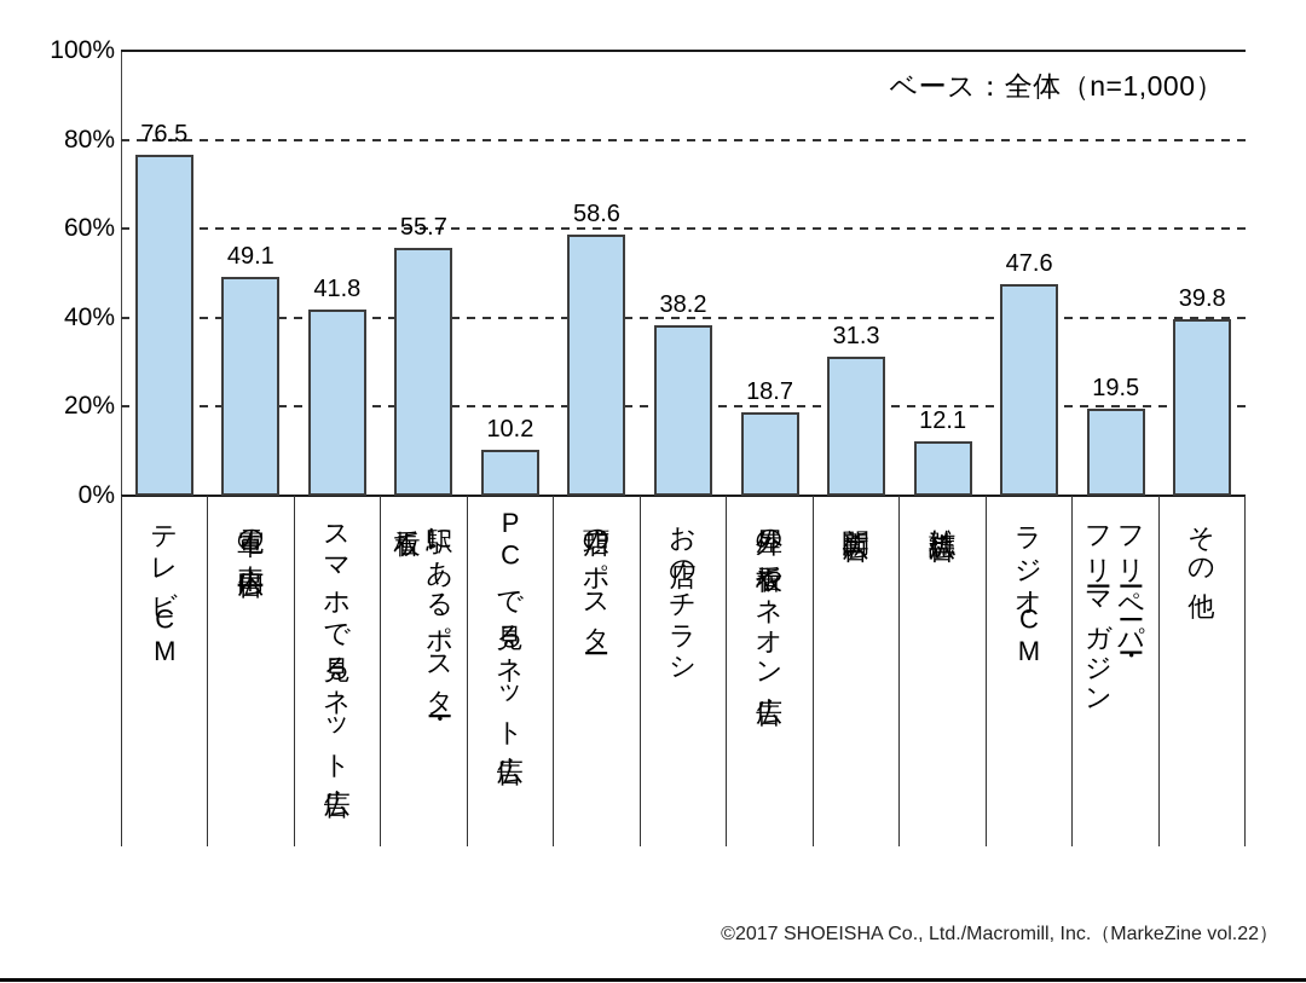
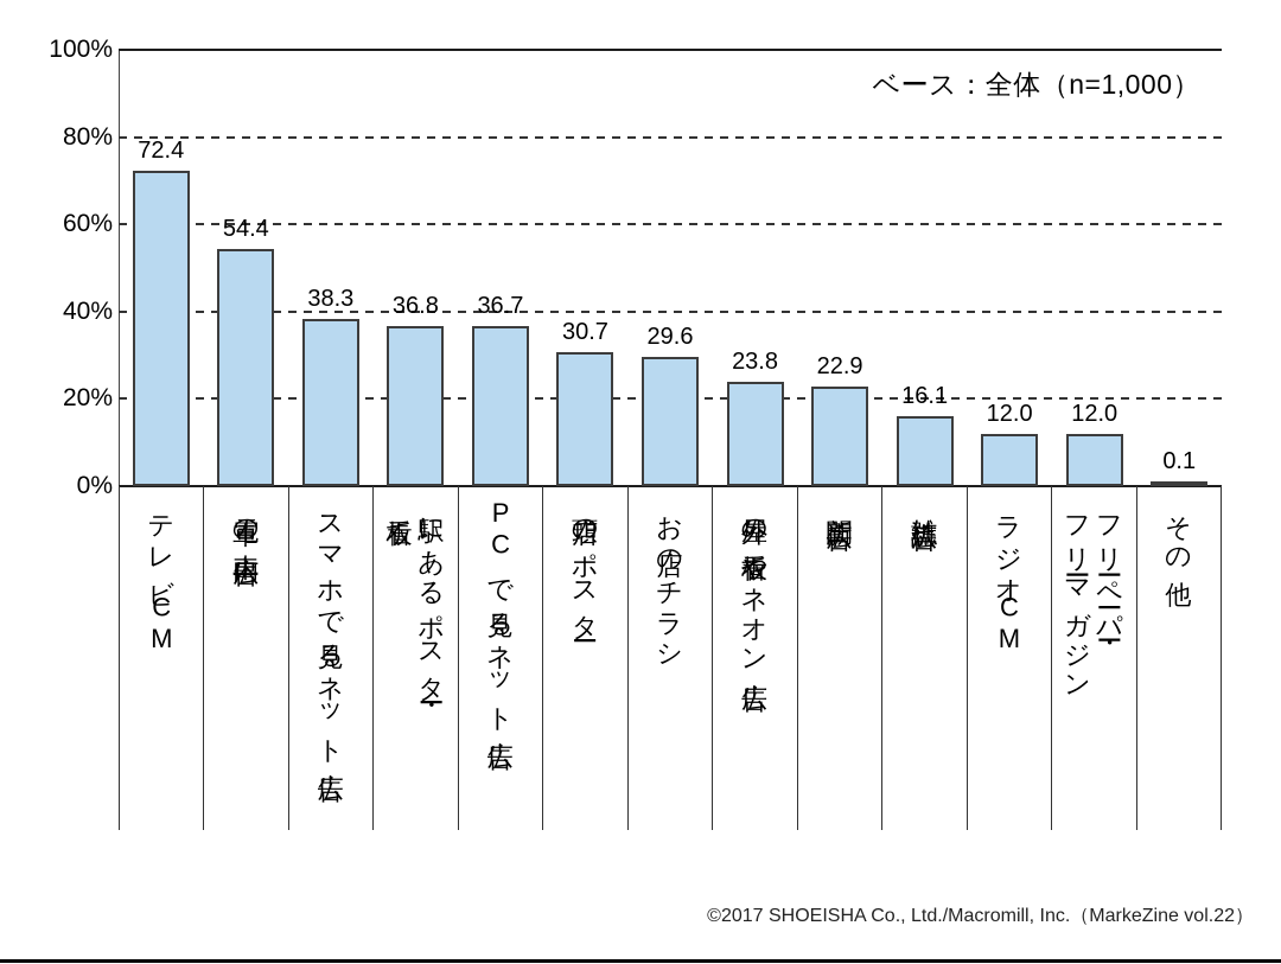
テレビCM: 76.5 -> 72.4
電車の車内広告: 49.1 -> 54.4
スマホで見るネット広告: 41.8 -> 38.3
駅にあるポスター・ 看板: 55.7 -> 36.8
PCで見るネット広告: 10.2 -> 36.7
店頭のポスター: 58.6 -> 30.7
お店のチラシ: 38.2 -> 29.6
屋外の看板やネオン広告: 18.7 -> 23.8
新聞広告: 31.3 -> 22.9
雑誌広告: 12.1 -> 16.1
ラジオCM: 47.6 -> 12.0
フリーペーパー・ フリーマガジン: 19.5 -> 12.0
その他: 39.8 -> 0.1
